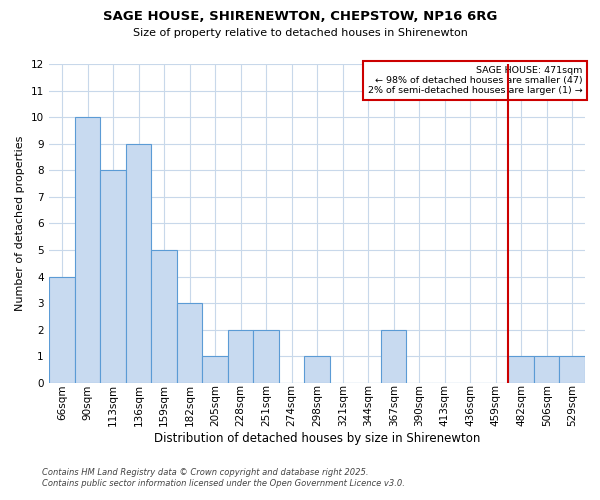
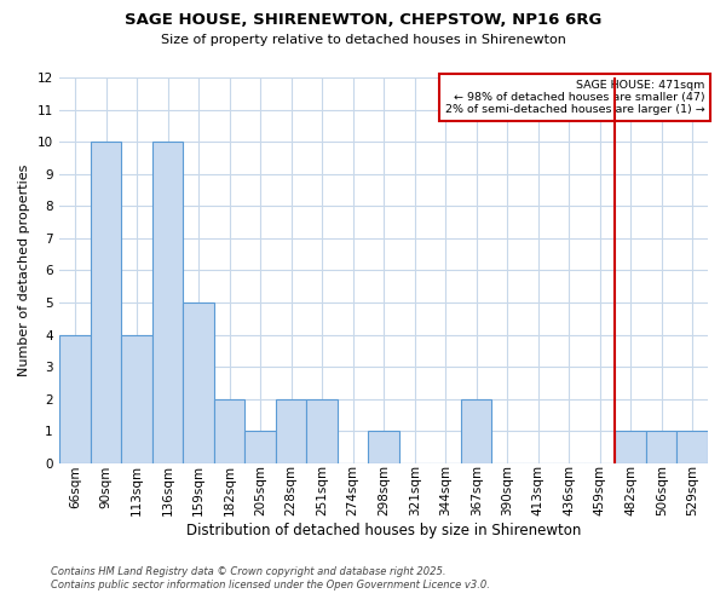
113sqm: 8 -> 4
136sqm: 9 -> 10
182sqm: 3 -> 2
